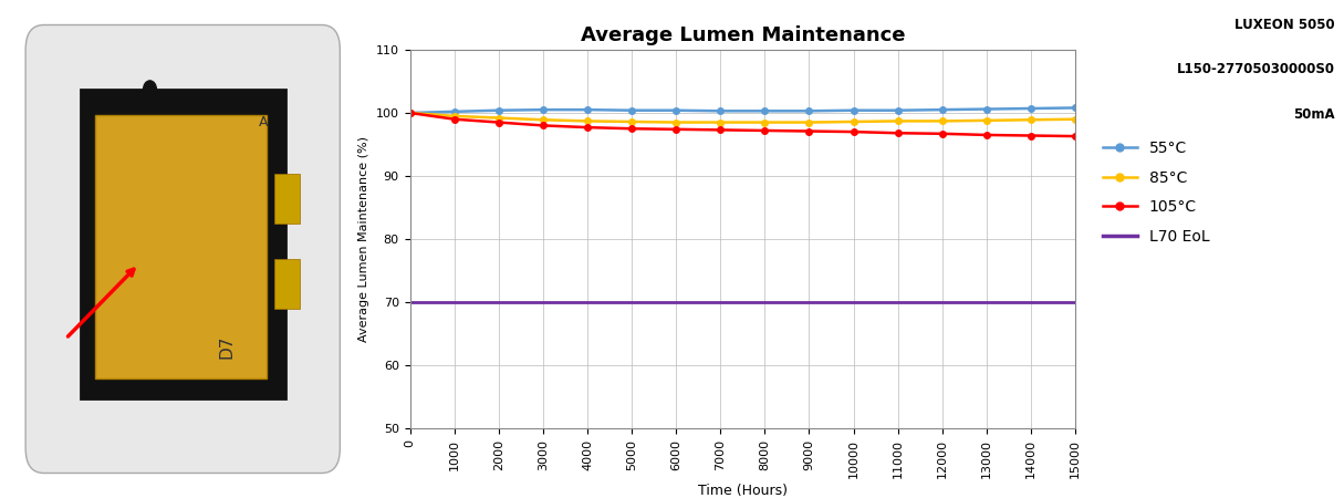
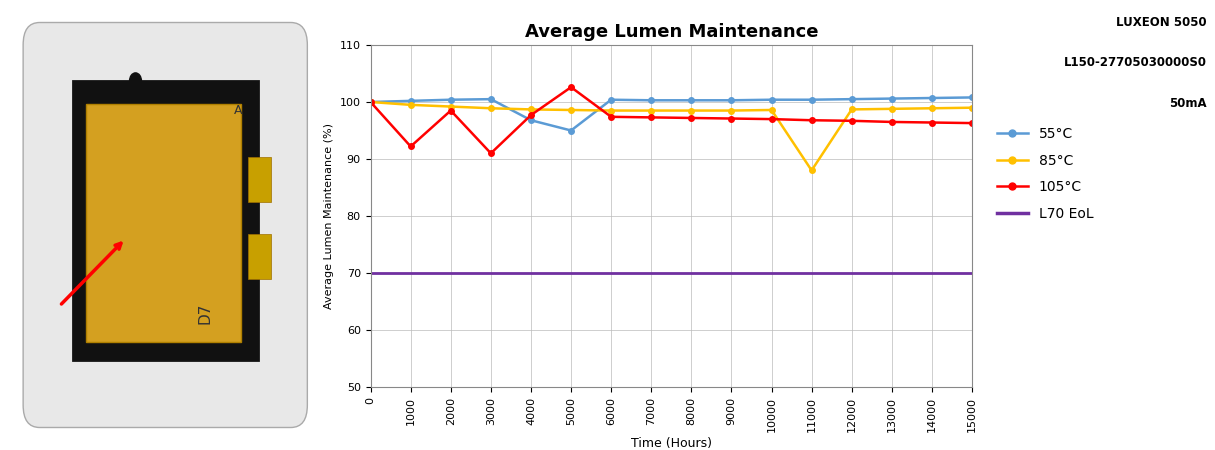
105°C/1000: 99.0 -> 92.2
105°C/3000: 98.0 -> 91.0
55°C/4000: 100.5 -> 96.8
55°C/5000: 100.4 -> 95.0
105°C/5000: 97.5 -> 102.6
85°C/11000: 98.7 -> 88.0
